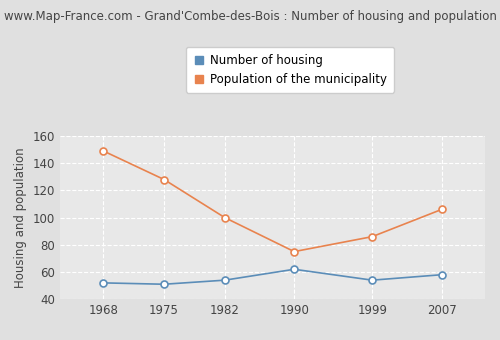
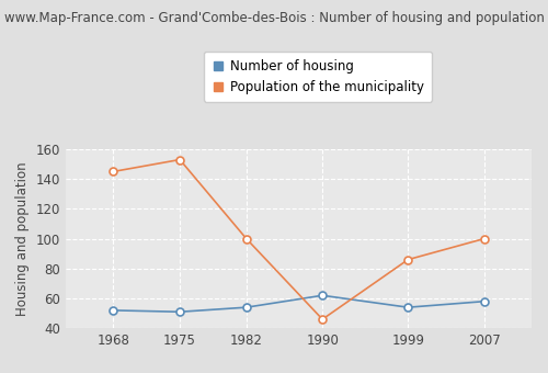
Population of the municipality/1968: 149 -> 145
Population of the municipality/1975: 128 -> 153
Population of the municipality/1990: 75 -> 46
Population of the municipality/2007: 106 -> 100
